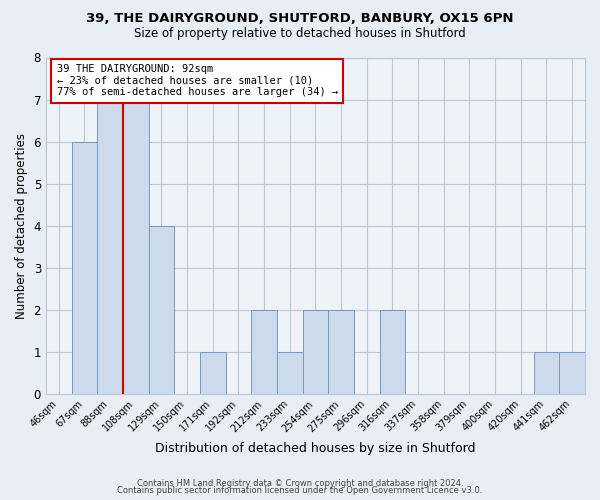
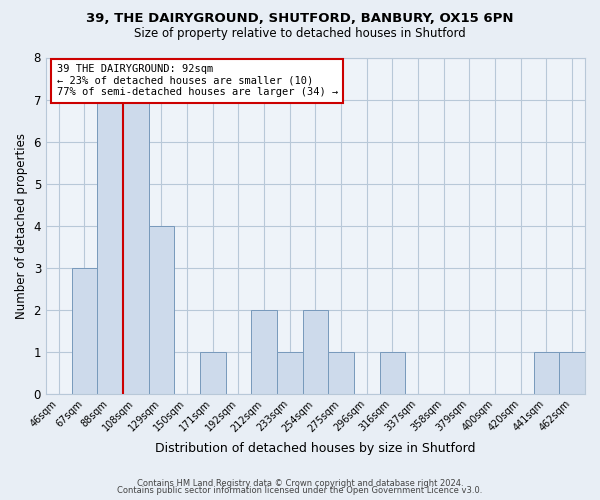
67sqm: 6 -> 3
275sqm: 2 -> 1
316sqm: 2 -> 1
